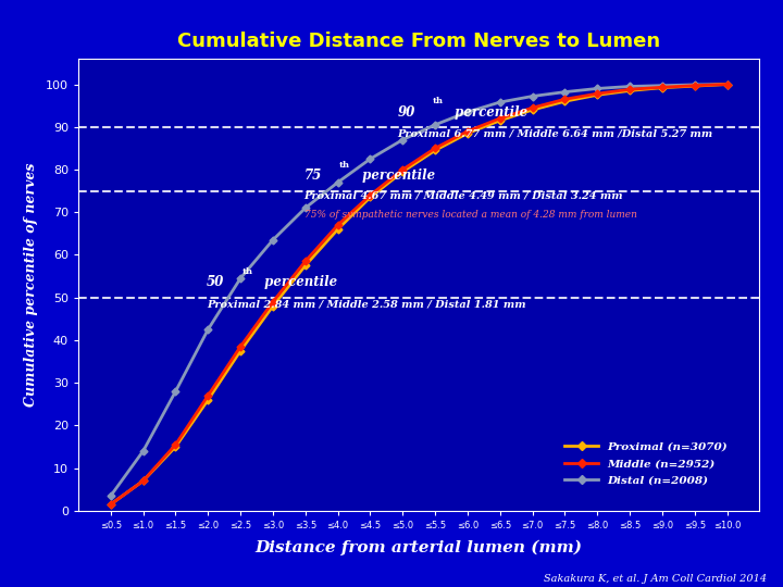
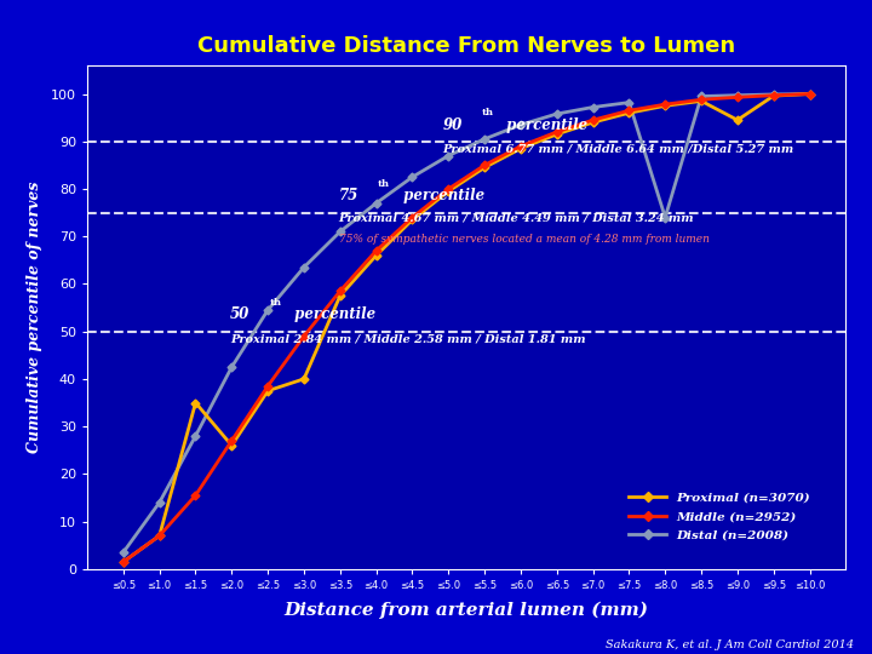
Proximal (n=3070)/≤1.5: 15.0 -> 35.0
Proximal (n=3070)/≤3.0: 48.0 -> 40.0
Distal (n=2008)/≤8.0: 99.0 -> 74.0
Proximal (n=3070)/≤9.0: 99.2 -> 94.5
